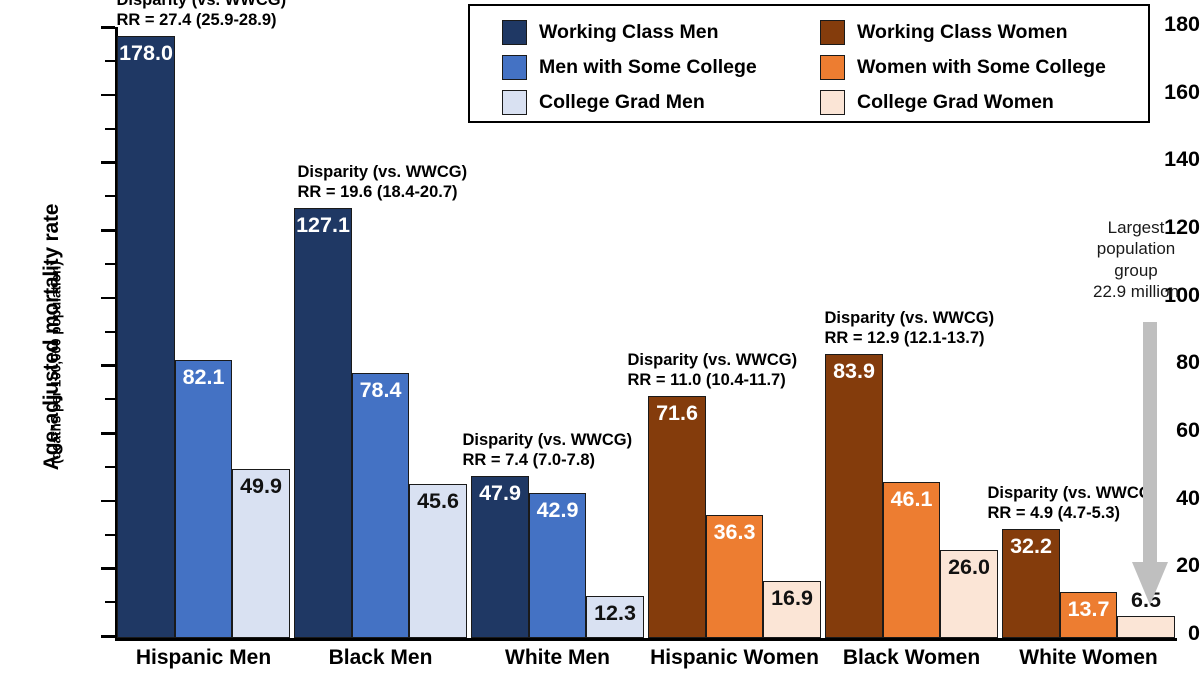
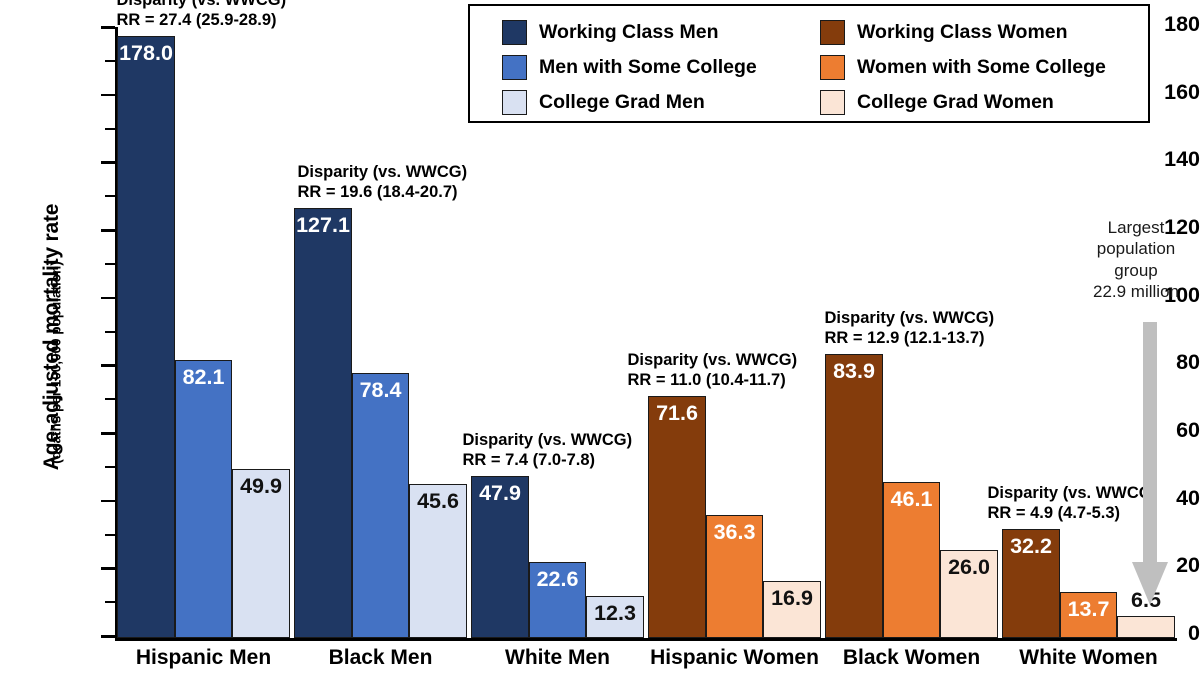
Men with Some College/White Men: 42.9 -> 22.6
